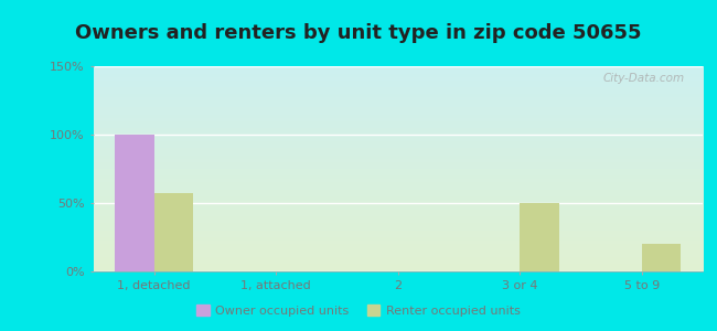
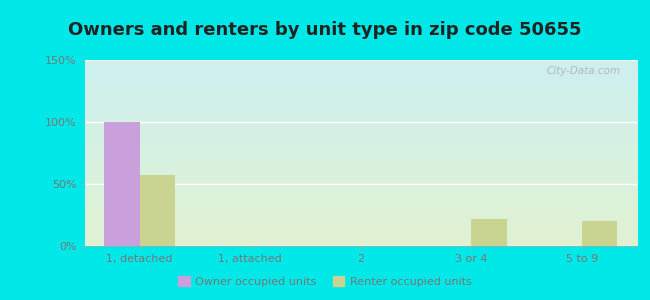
Renter occupied units/3 or 4: 50% -> 22%
